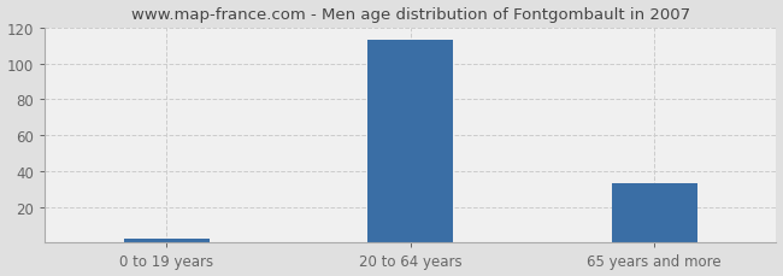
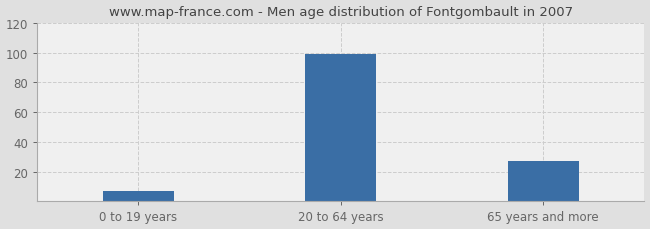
0 to 19 years: 2 -> 7
20 to 64 years: 113 -> 99
65 years and more: 33 -> 27
